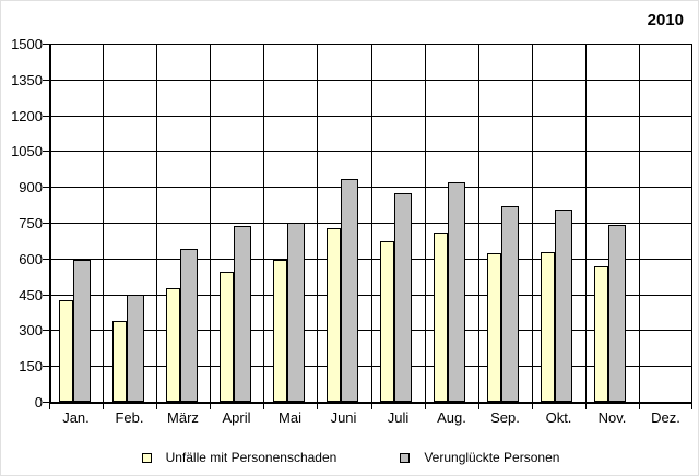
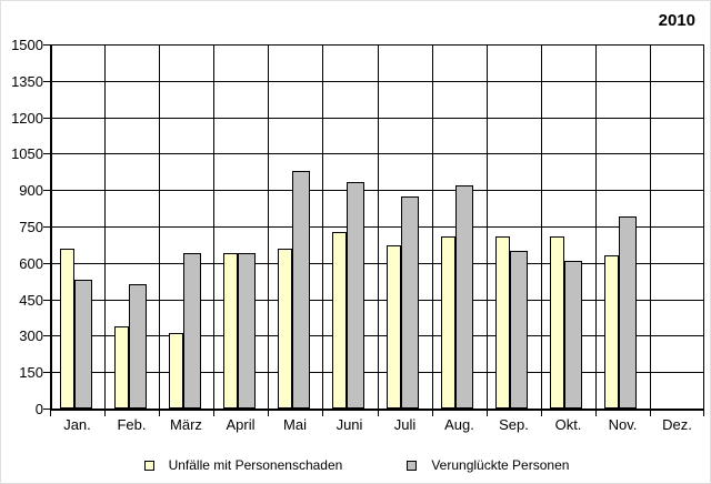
Unfälle mit Personenschaden/Jan.: 420 -> 660
Verunglückte Personen/Jan.: 600 -> 530
Verunglückte Personen/Feb.: 450 -> 510
Unfälle mit Personenschaden/März: 480 -> 310
Unfälle mit Personenschaden/April: 540 -> 640
Verunglückte Personen/April: 740 -> 640
Unfälle mit Personenschaden/Mai: 600 -> 660
Verunglückte Personen/Mai: 750 -> 980
Unfälle mit Personenschaden/Sep.: 620 -> 710
Verunglückte Personen/Sep.: 820 -> 650
Unfälle mit Personenschaden/Okt.: 620 -> 710
Verunglückte Personen/Okt.: 800 -> 610
Unfälle mit Personenschaden/Nov.: 560 -> 630
Verunglückte Personen/Nov.: 740 -> 790
